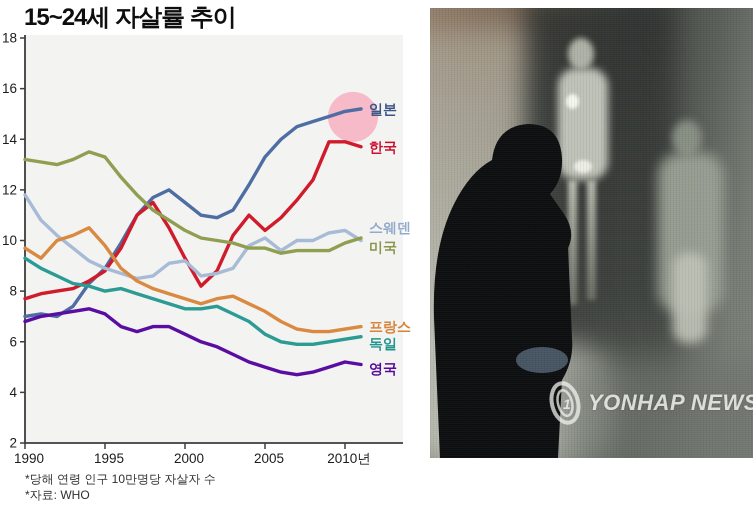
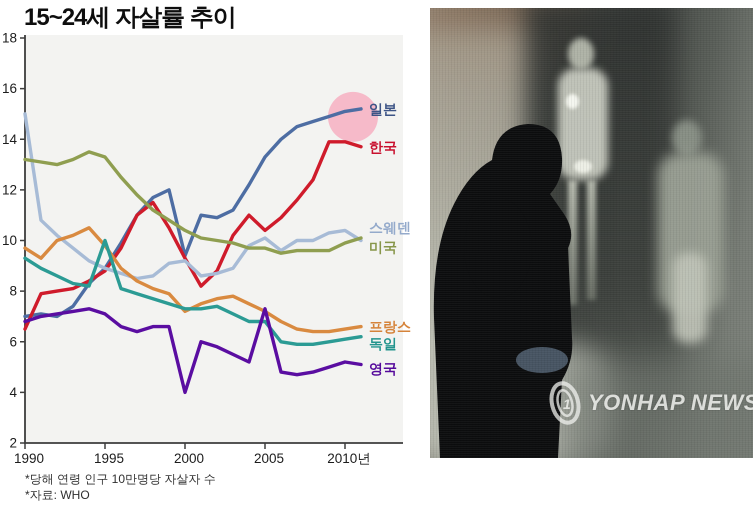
한국/1990: 7.7 -> 6.5
스웨덴/1990: 11.8 -> 15.0
독일/1995: 8.0 -> 10.0
일본/2000: 11.5 -> 9.4
프랑스/2000: 7.7 -> 7.2
영국/2000: 6.3 -> 4.0
독일/2005: 6.3 -> 6.8
영국/2005: 5.0 -> 7.3
